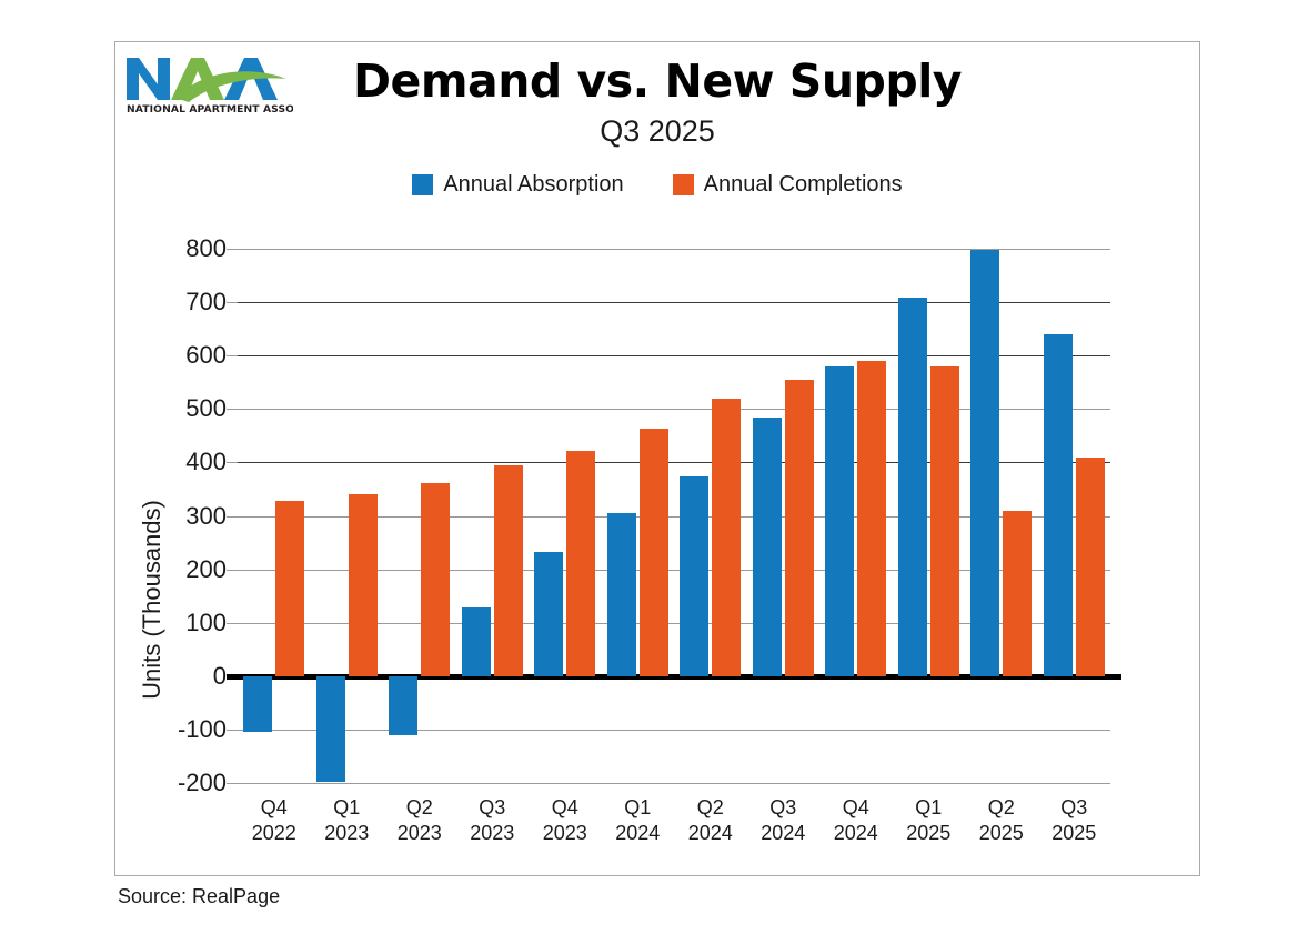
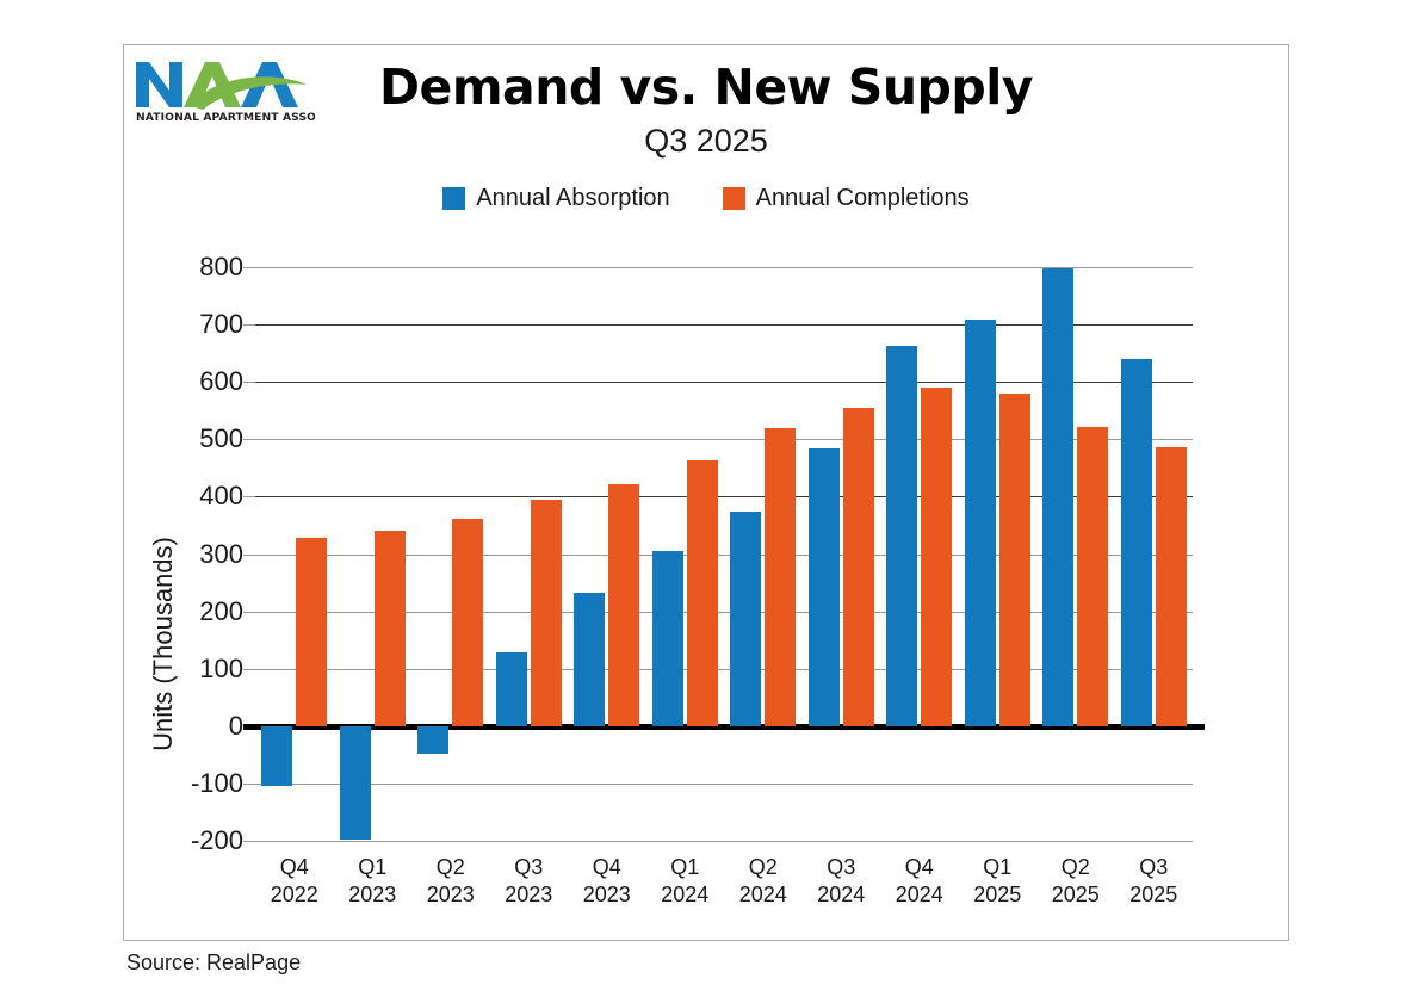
Annual Absorption/Q2 2023: -110 -> -50
Annual Absorption/Q4 2024: 580 -> 660
Annual Completions/Q2 2025: 310 -> 520
Annual Completions/Q3 2025: 410 -> 490
